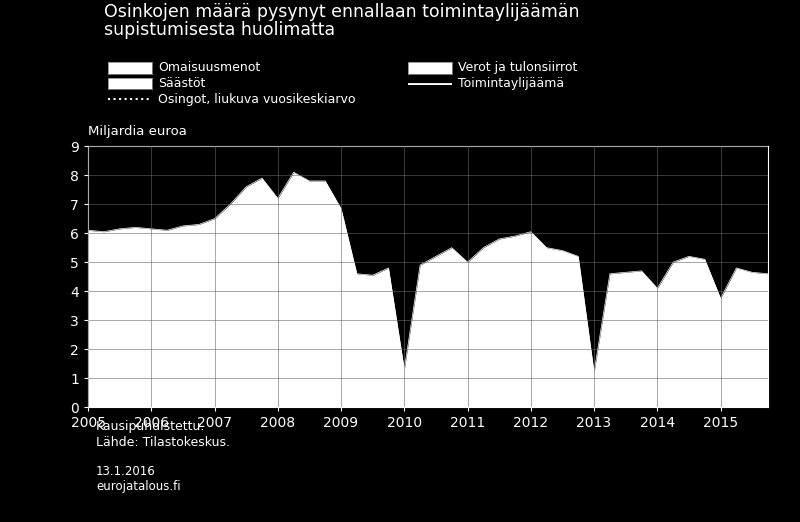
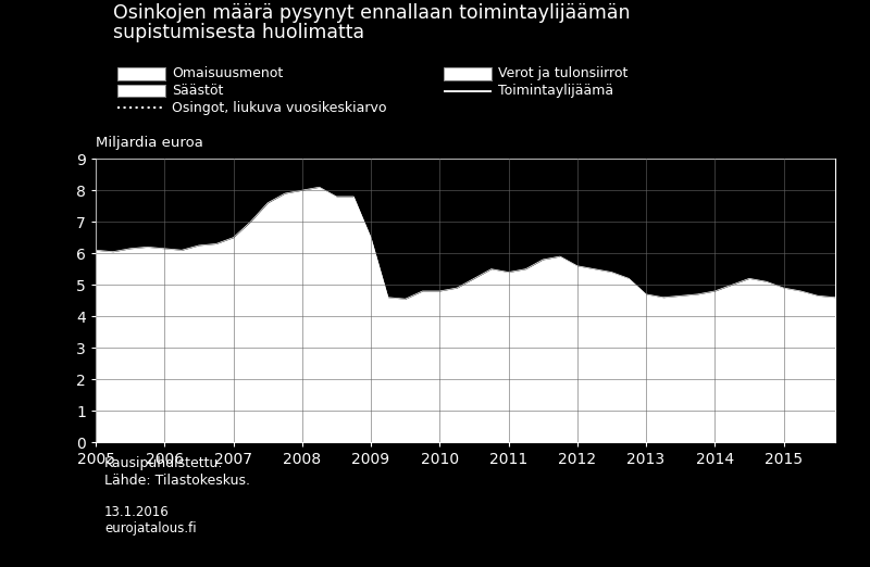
2008: 7.20 -> 8.00
2009: 6.85 -> 6.50
2010: 1.30 -> 4.80
2011: 5.00 -> 5.40
2012: 6.05 -> 5.60
2013: 1.20 -> 4.70
2014: 4.10 -> 4.80
2015: 3.75 -> 4.90
